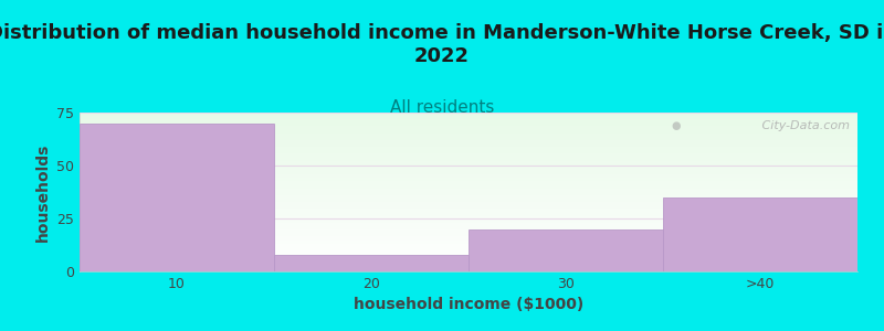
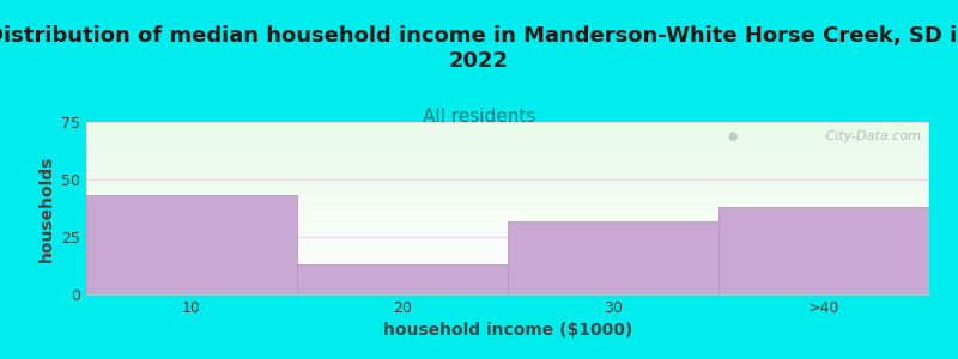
10: 70 -> 43
20: 8 -> 13
30: 20 -> 32
>40: 35 -> 38
